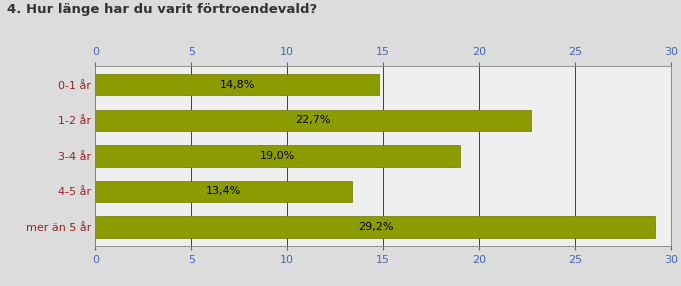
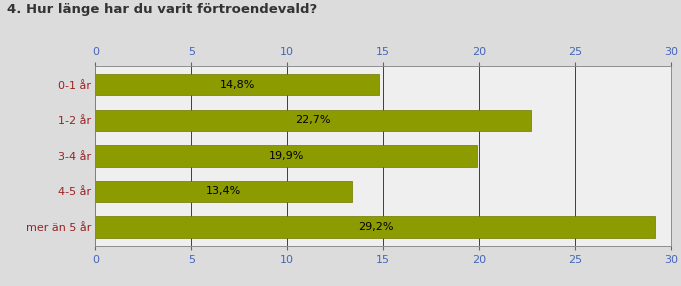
3-4 år: 19,0% -> 19,9%
